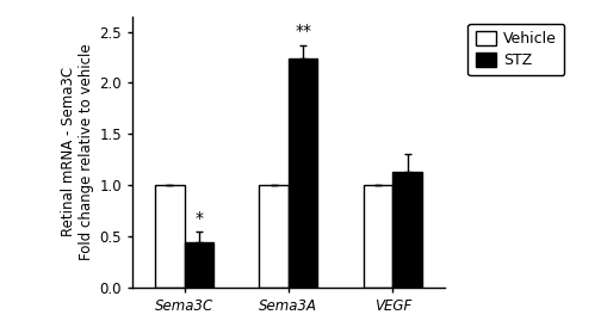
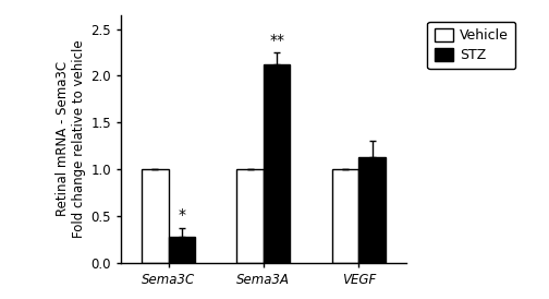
STZ/Sema3C: 0.45 -> 0.28
STZ/Sema3A: 2.24 -> 2.12
